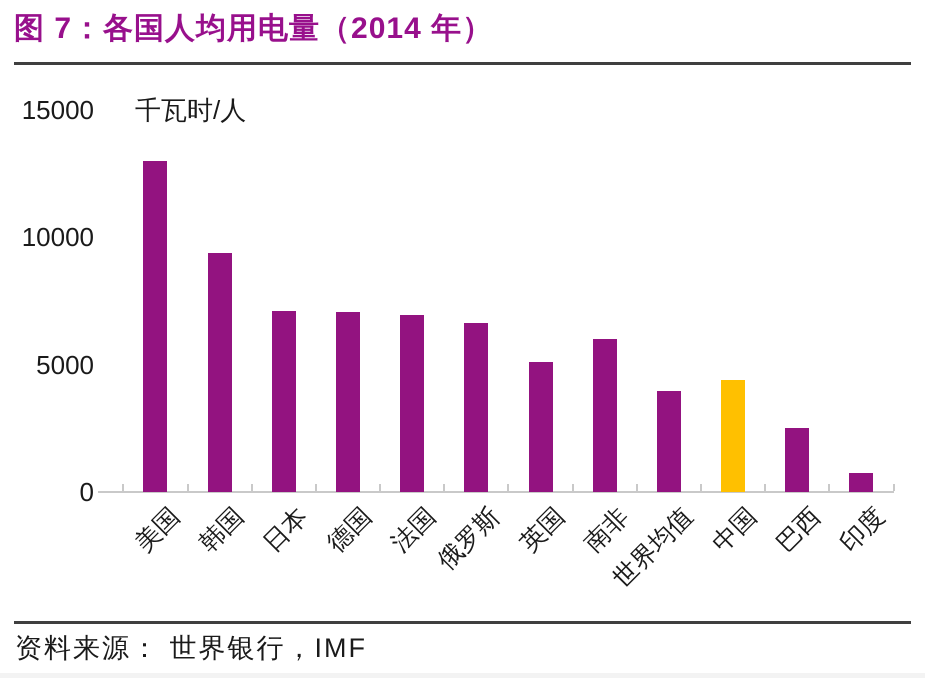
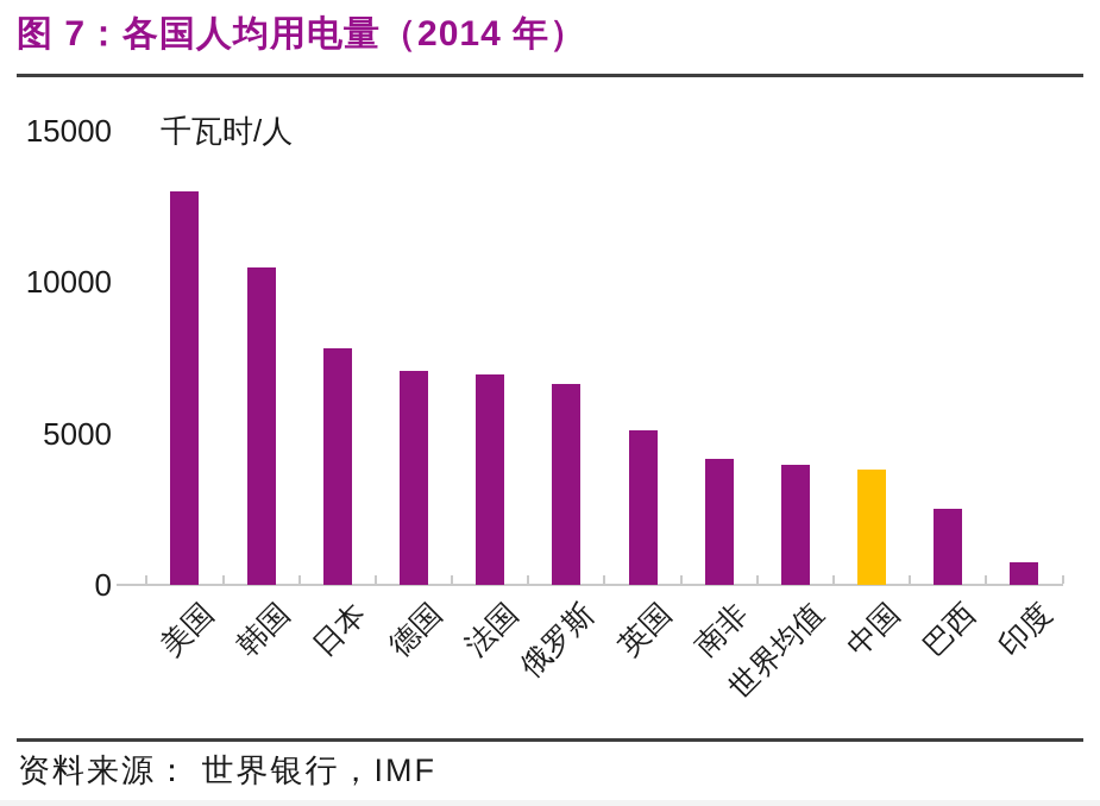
韩国: 9400 -> 10500
日本: 7100 -> 7800
南非: 6000 -> 4200
中国: 4400 -> 3800
